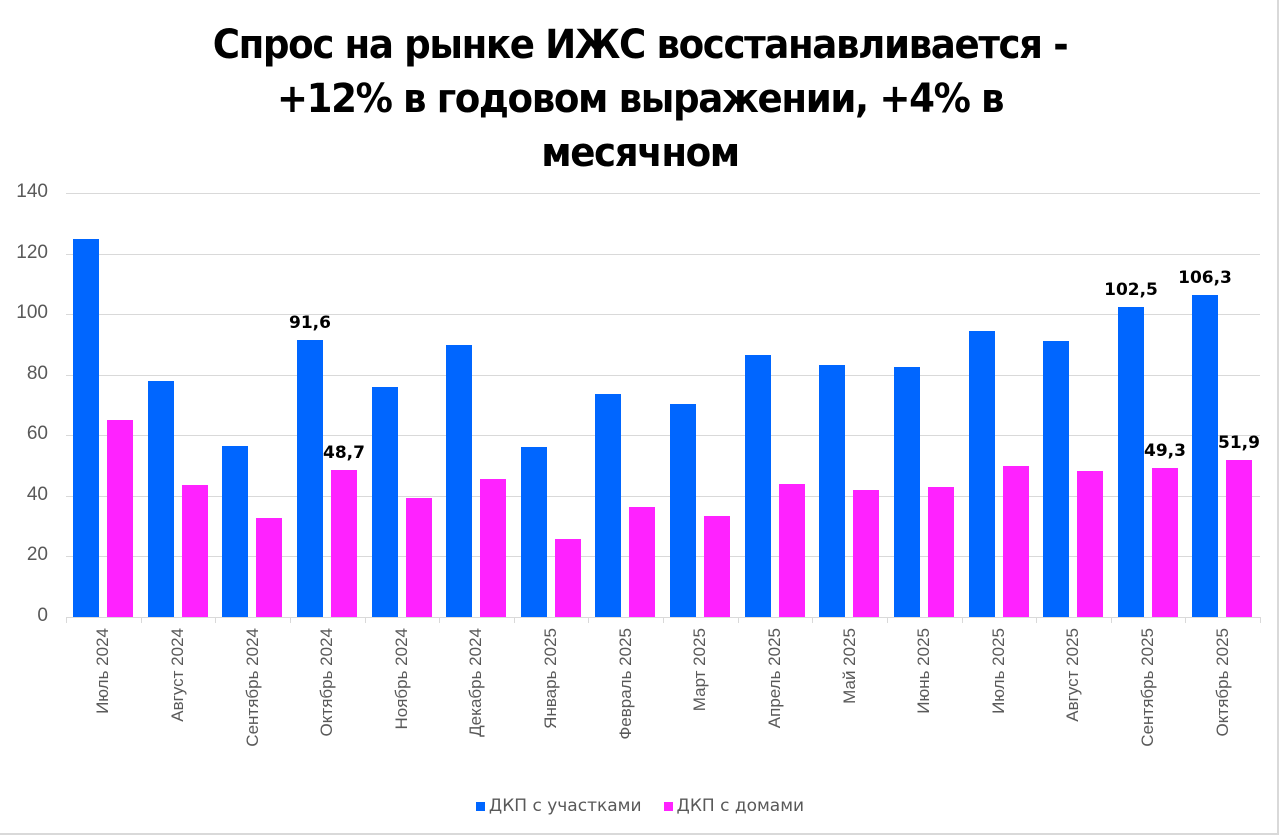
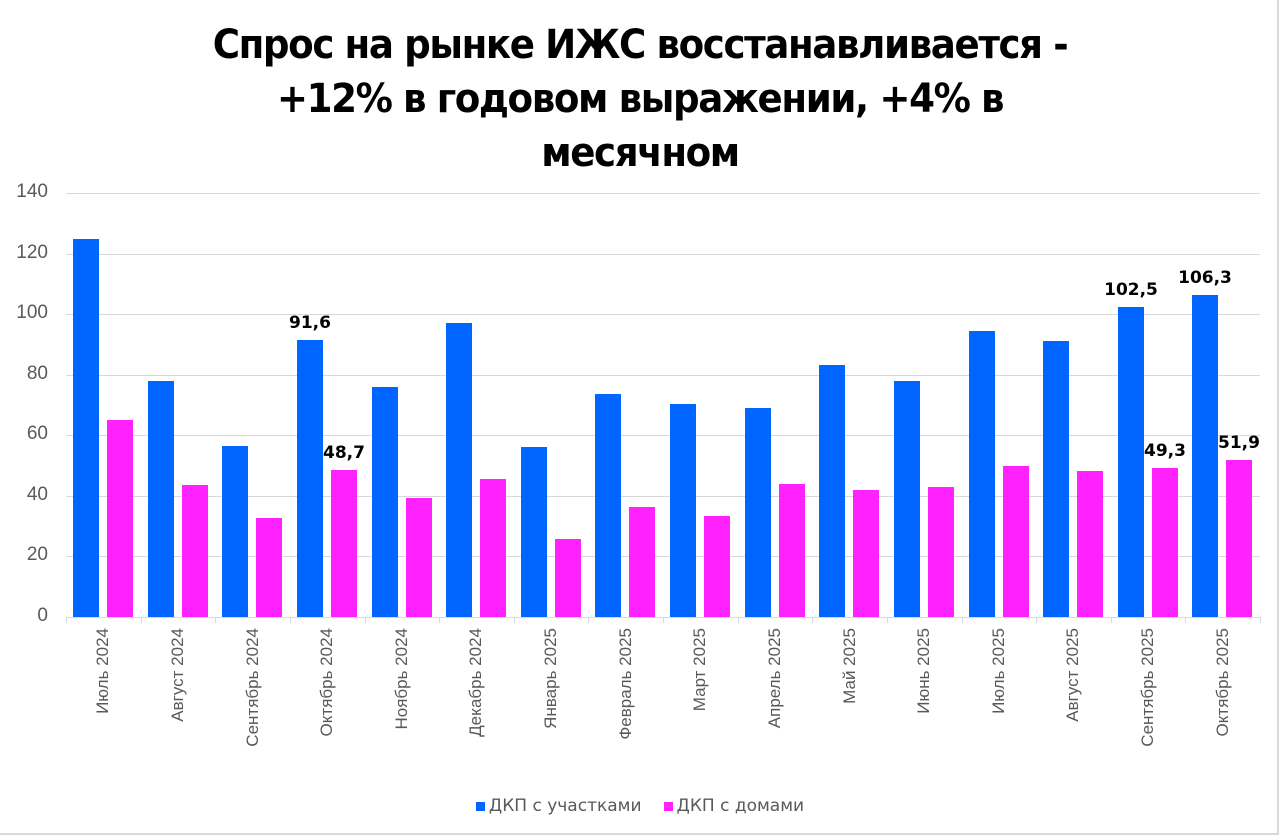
ДКП с участками/Декабрь 2024: 90 -> 97
ДКП с участками/Апрель 2025: 86 -> 69
ДКП с участками/Июнь 2025: 82 -> 78
